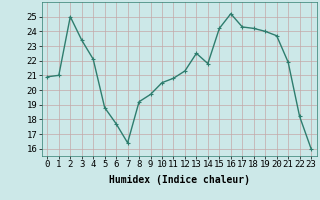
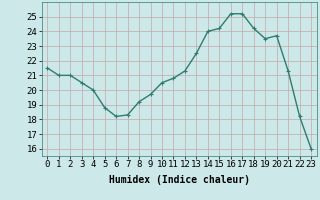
0: 20.9 -> 21.5
2: 25.0 -> 21.0
3: 23.4 -> 20.5
4: 22.1 -> 20.0
6: 17.7 -> 18.2
7: 16.4 -> 18.3
14: 21.8 -> 24.0
17: 24.3 -> 25.2
19: 24.0 -> 23.5
21: 21.9 -> 21.3
